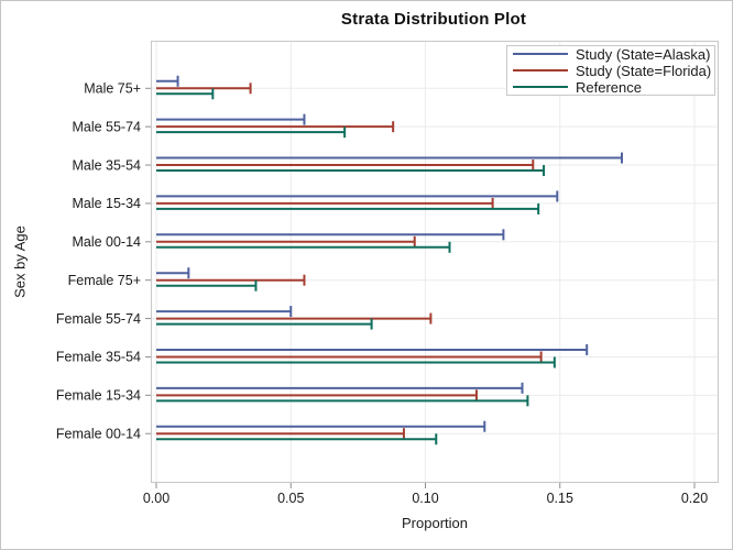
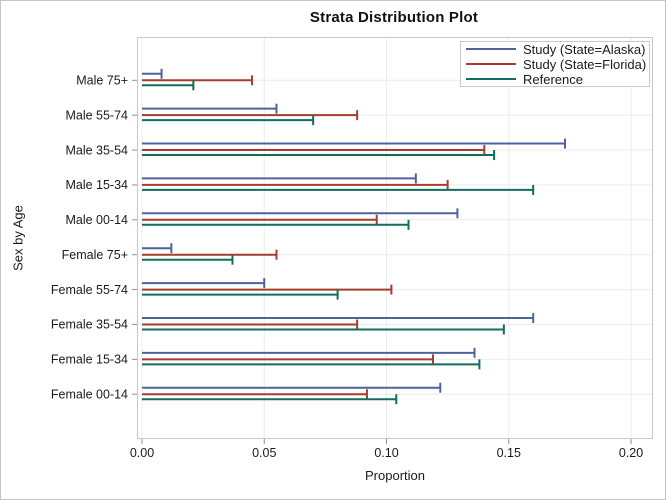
Study (State=Florida)/Male 75+: 0.035 -> 0.045
Study (State=Alaska)/Male 15-34: 0.149 -> 0.112
Reference/Male 15-34: 0.142 -> 0.160
Study (State=Florida)/Female 35-54: 0.143 -> 0.088
